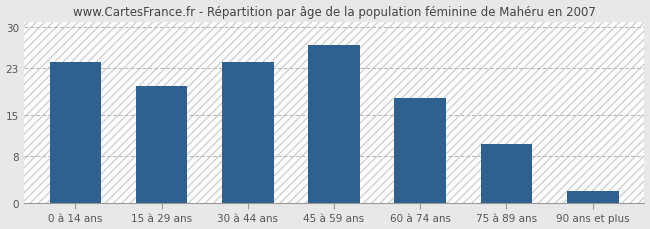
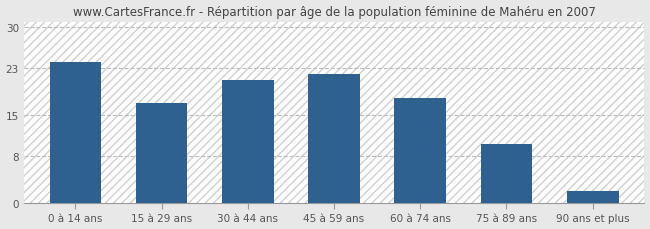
15 à 29 ans: 20 -> 17
30 à 44 ans: 24 -> 21
45 à 59 ans: 27 -> 22
